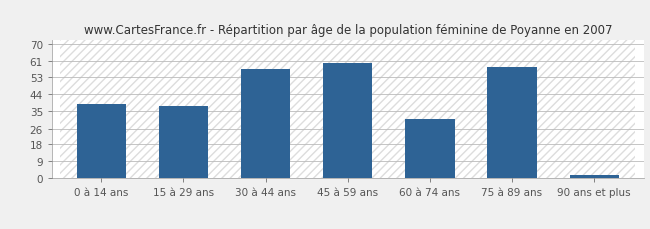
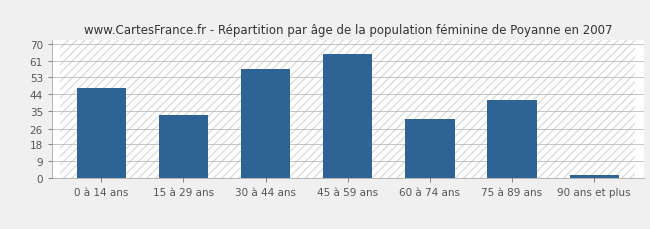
0 à 14 ans: 39 -> 47
15 à 29 ans: 38 -> 33
45 à 59 ans: 60 -> 65
75 à 89 ans: 58 -> 41
